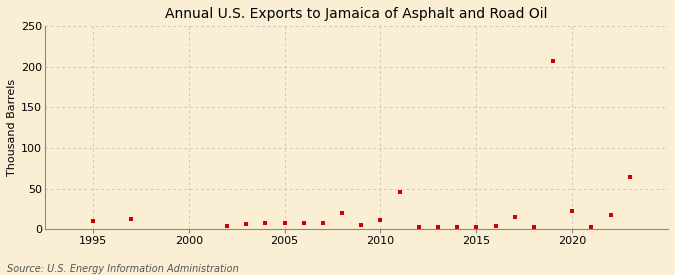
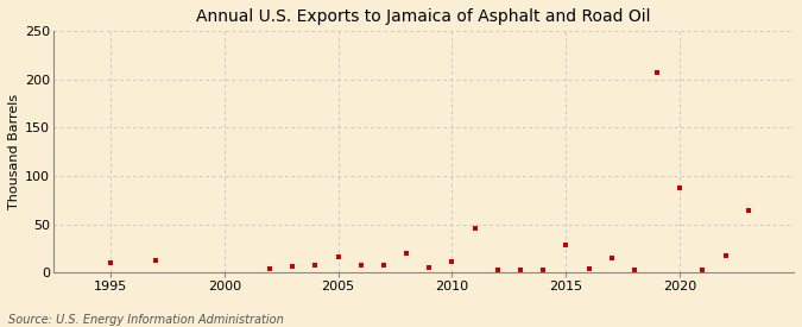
2005: 8 -> 16
2015: 3 -> 28
2020: 22 -> 88
